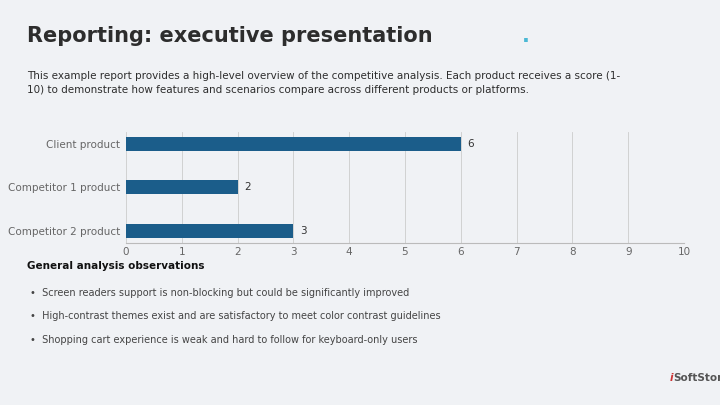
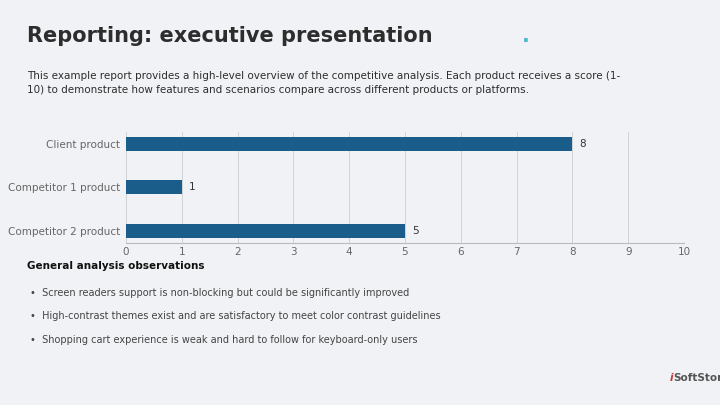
Client product: 6 -> 8
Competitor 1 product: 2 -> 1
Competitor 2 product: 3 -> 5
